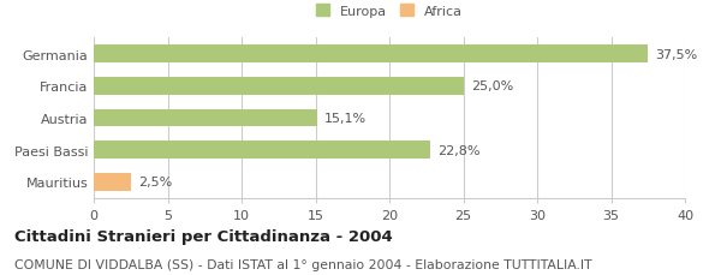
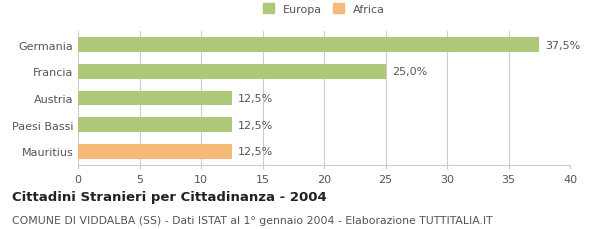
Austria: 15,1% -> 12,5%
Paesi Bassi: 22,8% -> 12,5%
Mauritius: 2,5% -> 12,5%
